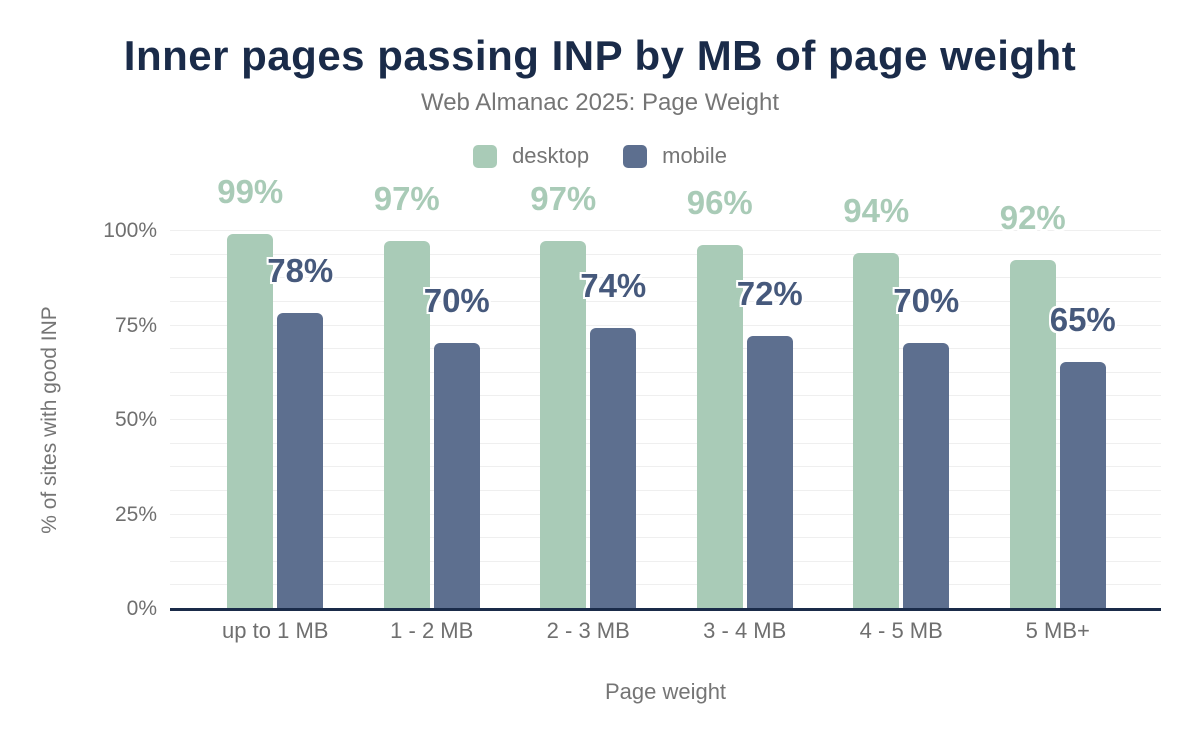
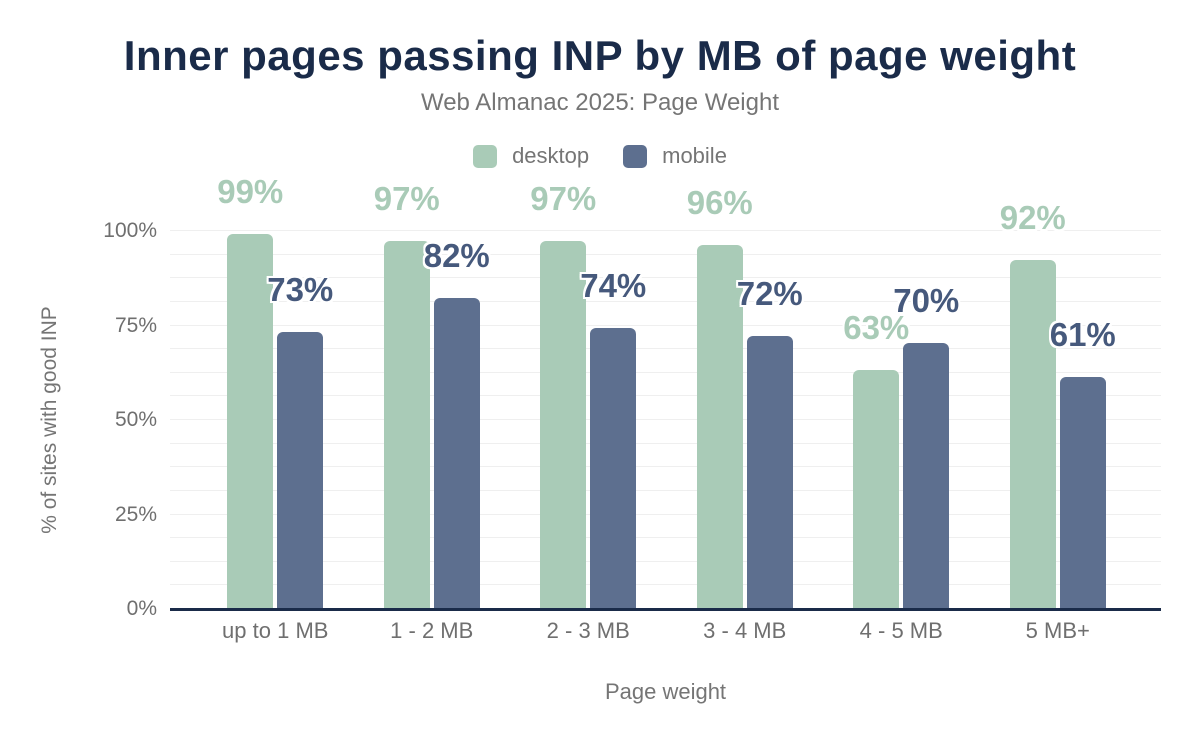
mobile/up to 1 MB: 78% -> 73%
mobile/1 - 2 MB: 70% -> 82%
desktop/4 - 5 MB: 94% -> 63%
mobile/5 MB+: 65% -> 61%
